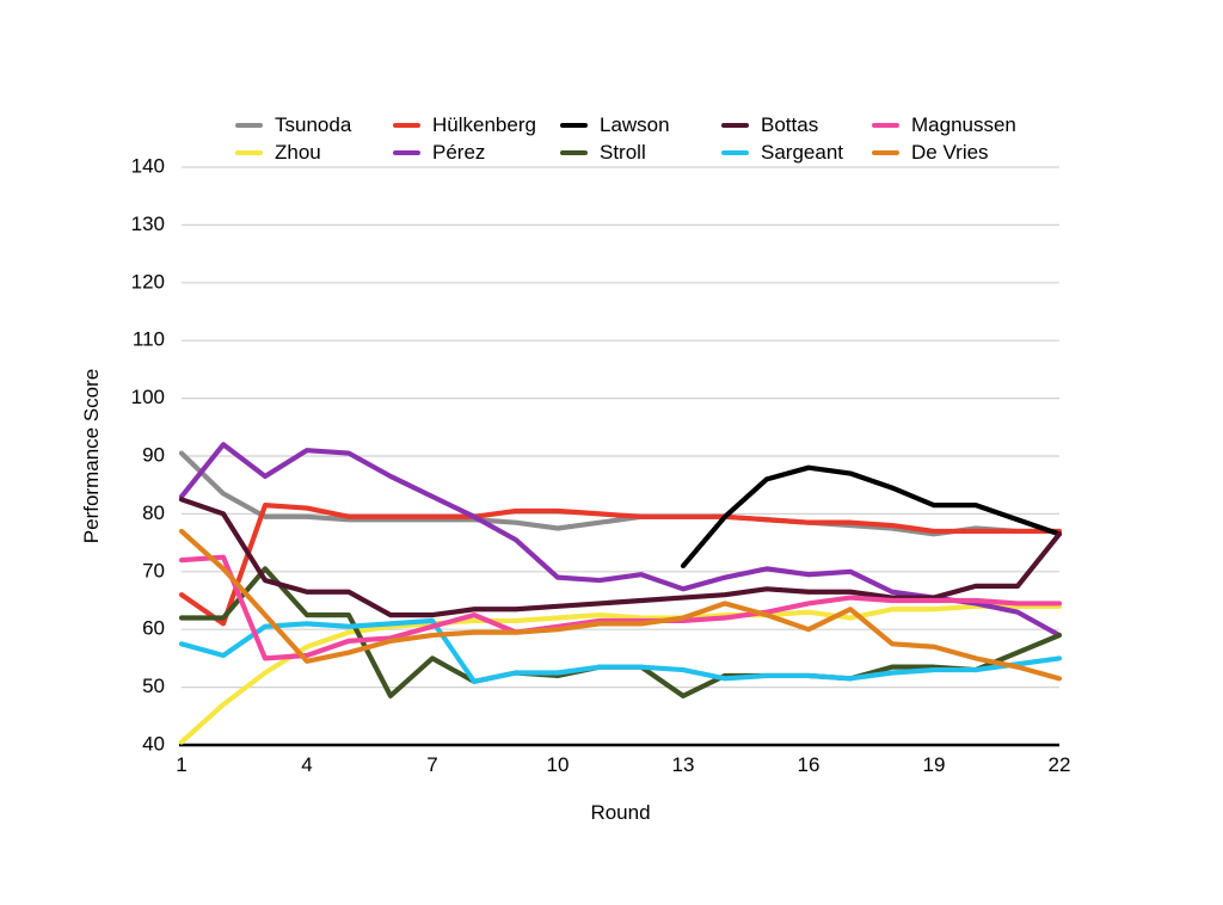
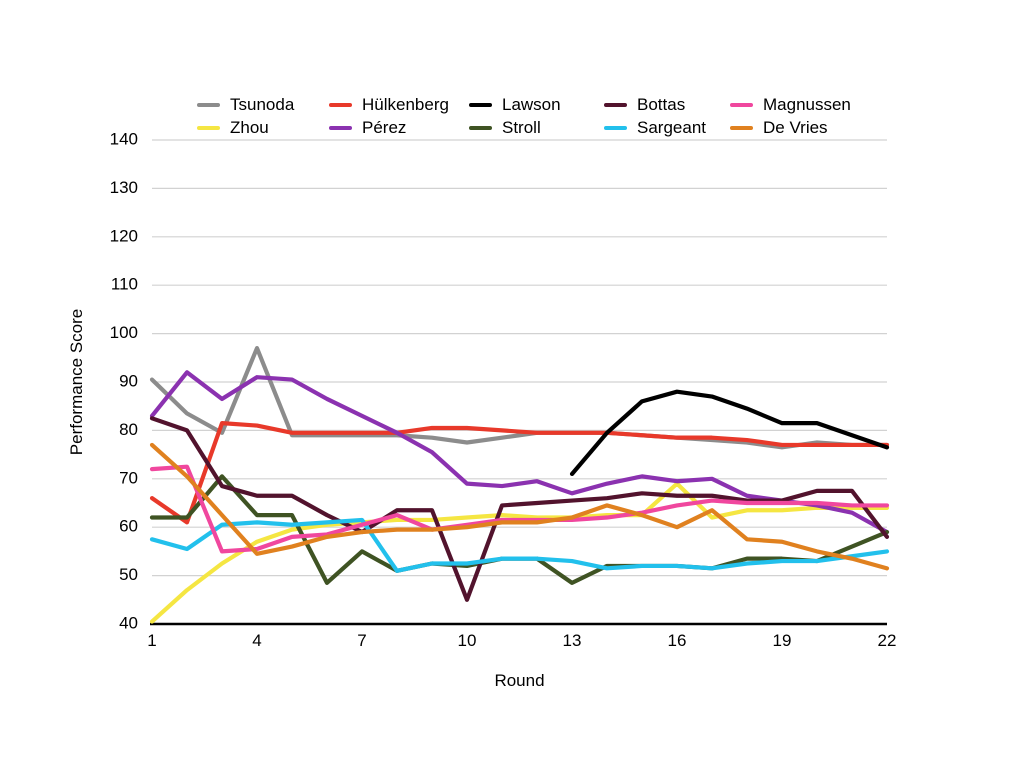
Tsunoda/4: 80 -> 97
Bottas/7: 62 -> 59
Bottas/10: 64 -> 45
Zhou/16: 63 -> 69
Bottas/22: 76 -> 58
